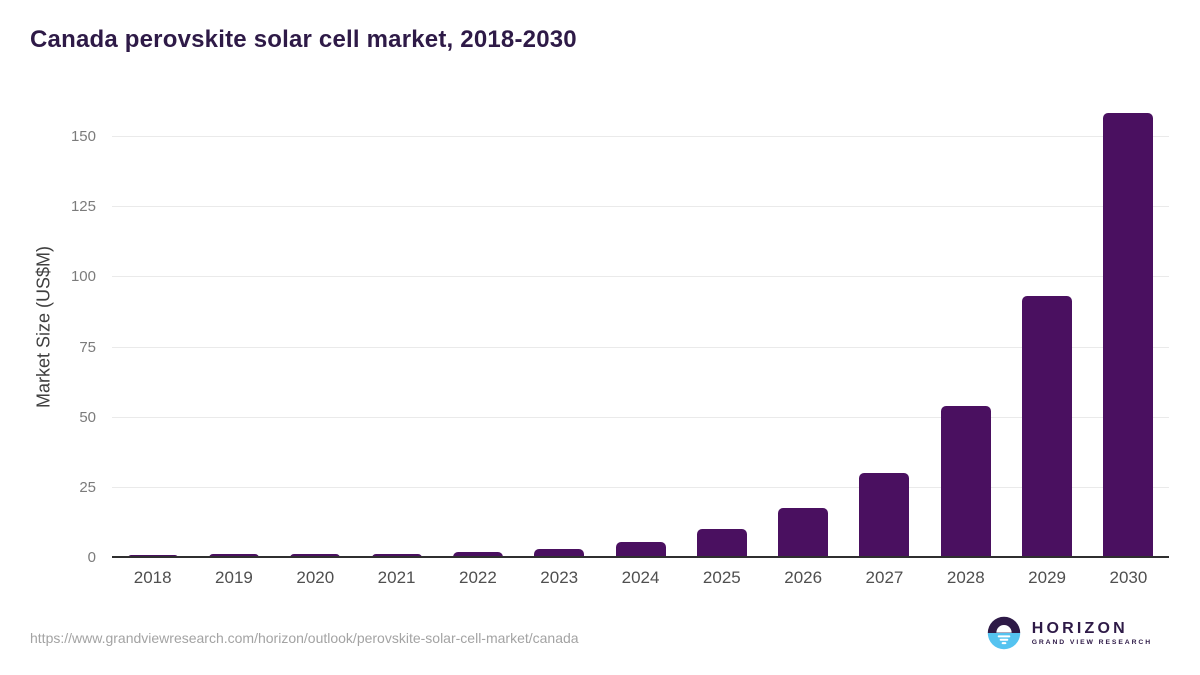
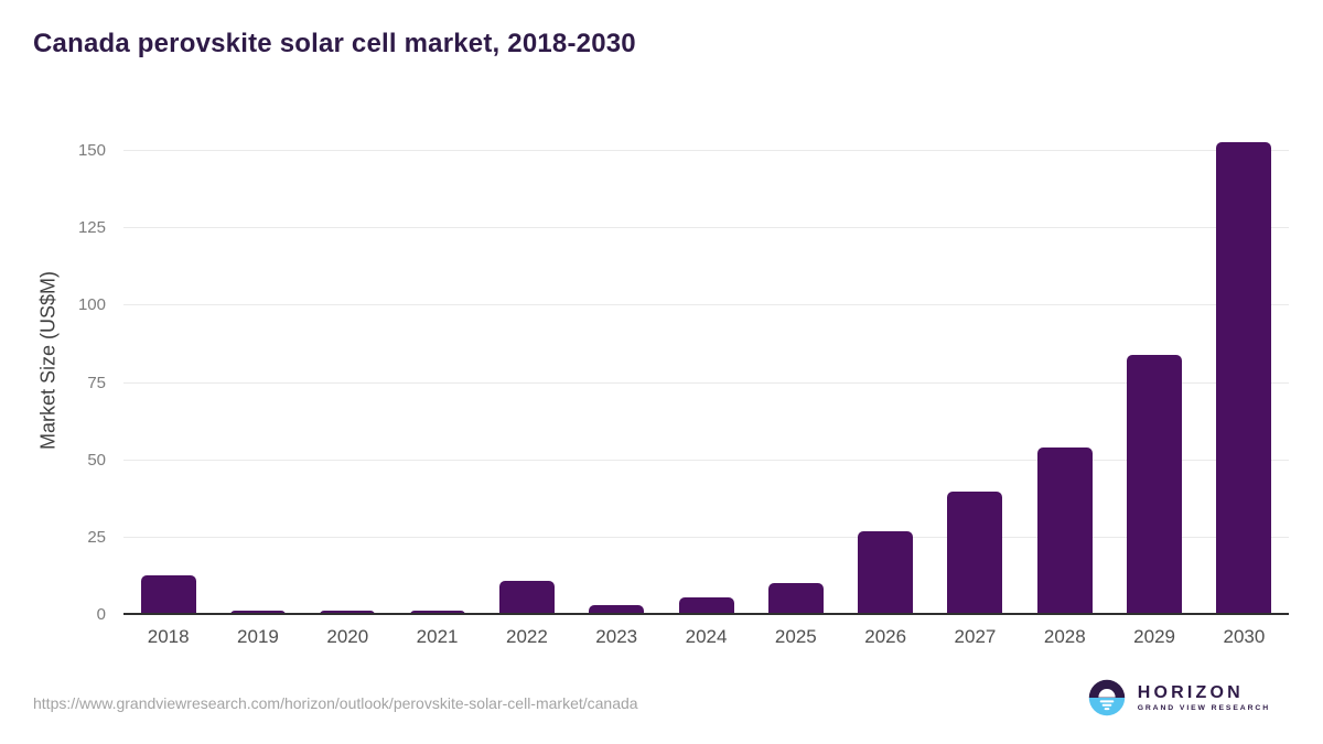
2018: 1 -> 13
2022: 2 -> 11
2026: 18 -> 27
2027: 30 -> 40
2029: 94 -> 84
2030: 159 -> 153
